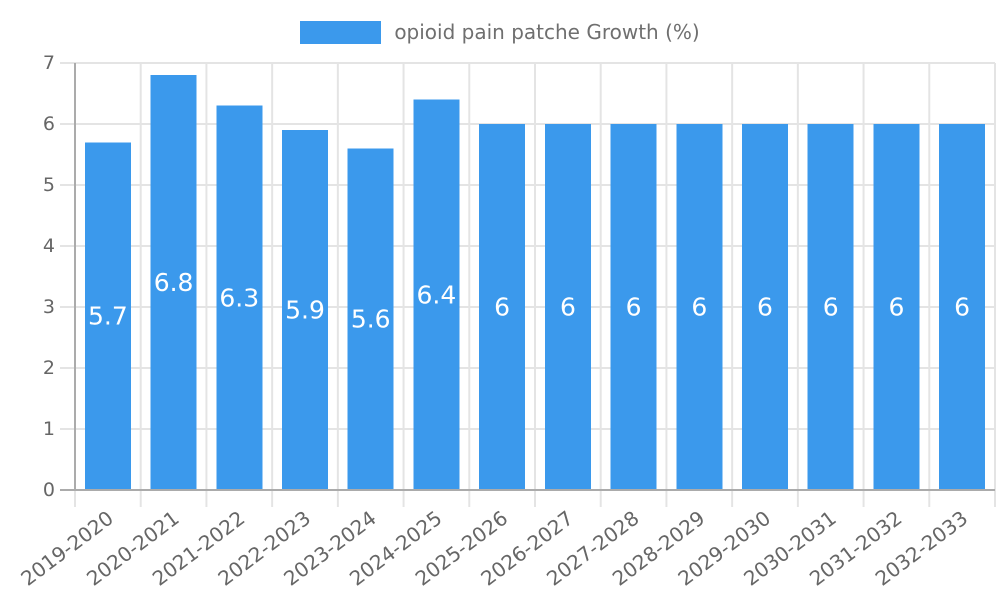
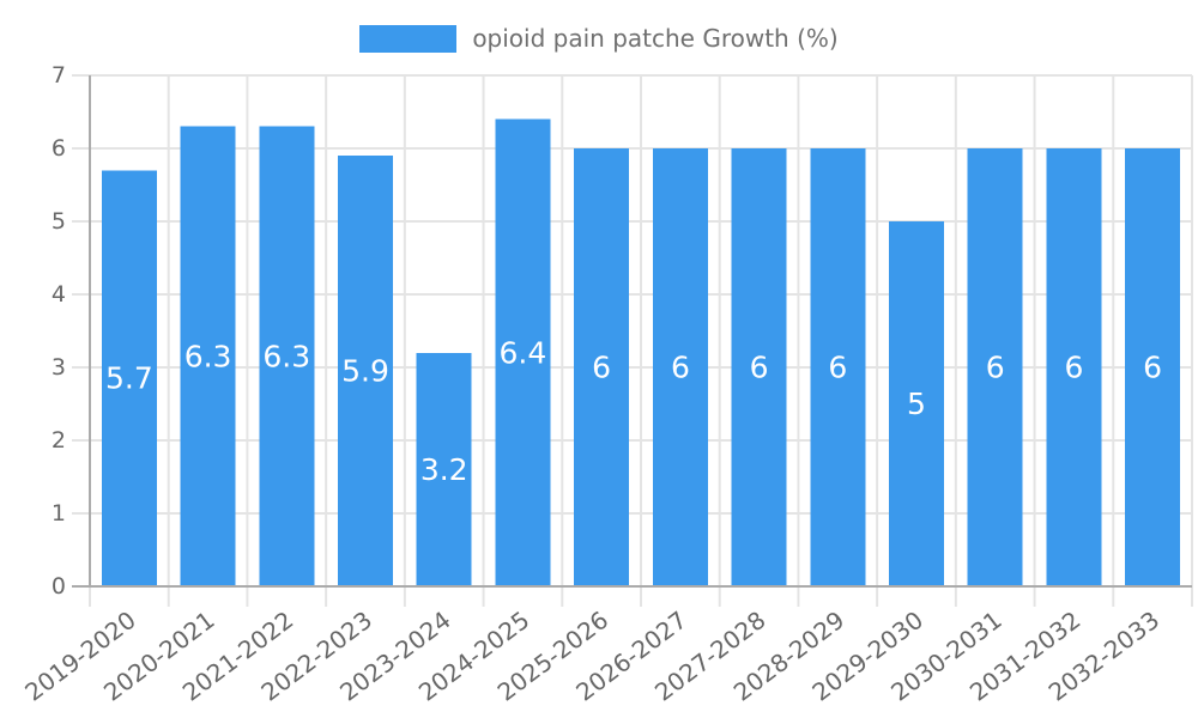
2020-2021: 6.8 -> 6.3
2023-2024: 5.6 -> 3.2
2029-2030: 6 -> 5
